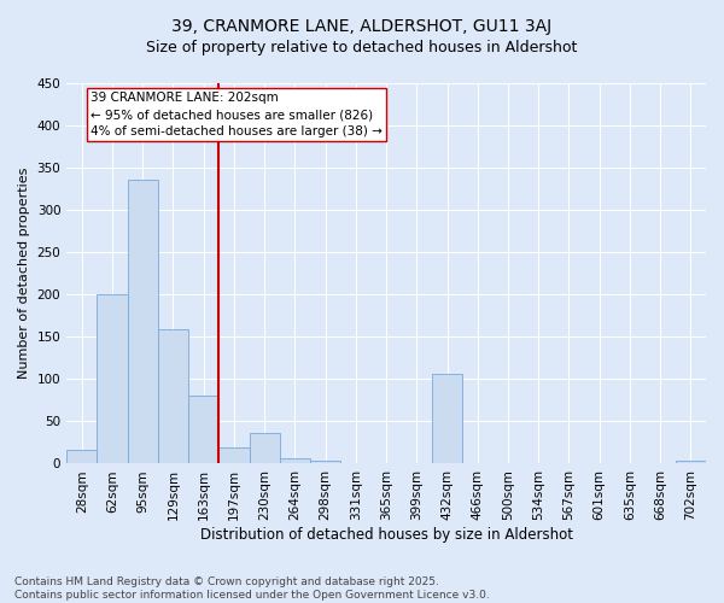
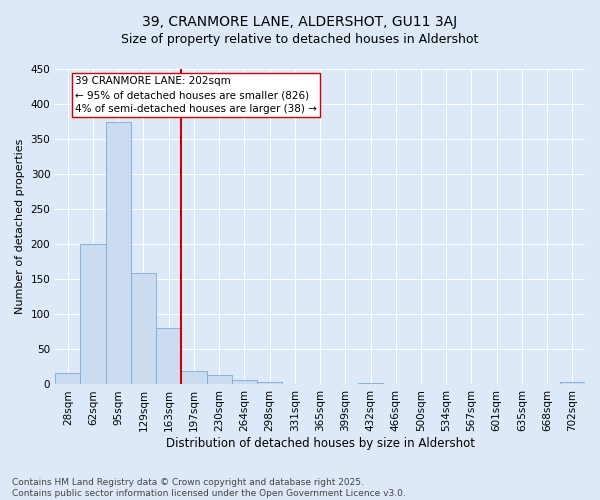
95sqm: 336 -> 375
230sqm: 36 -> 13
432sqm: 106 -> 2
